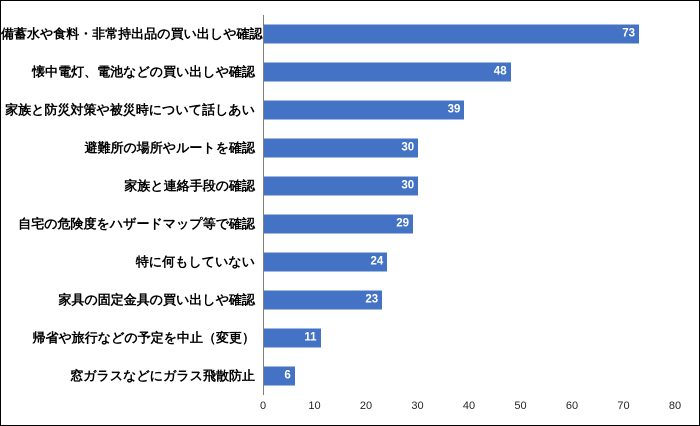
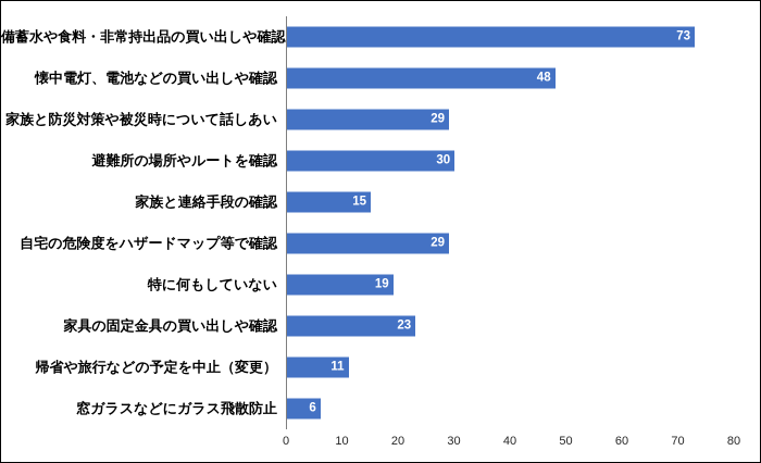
家族と防災対策や被災時について話しあい: 39 -> 29
家族と連絡手段の確認: 30 -> 15
特に何もしていない: 24 -> 19
